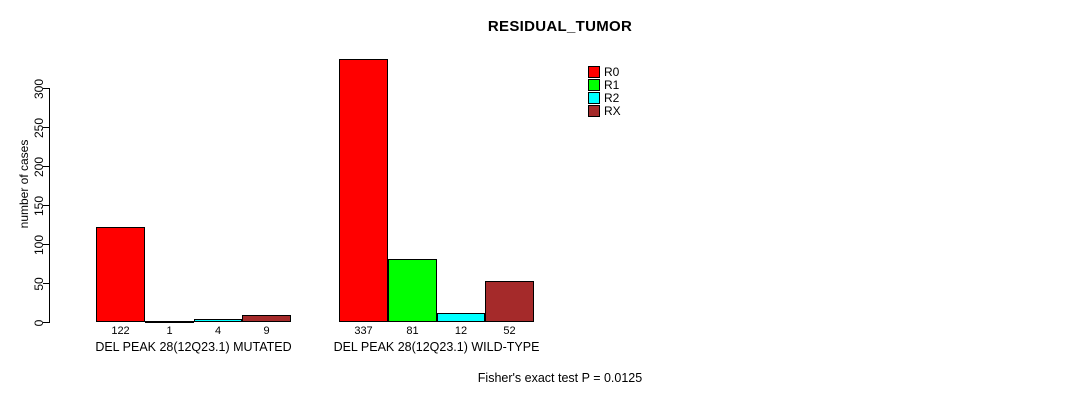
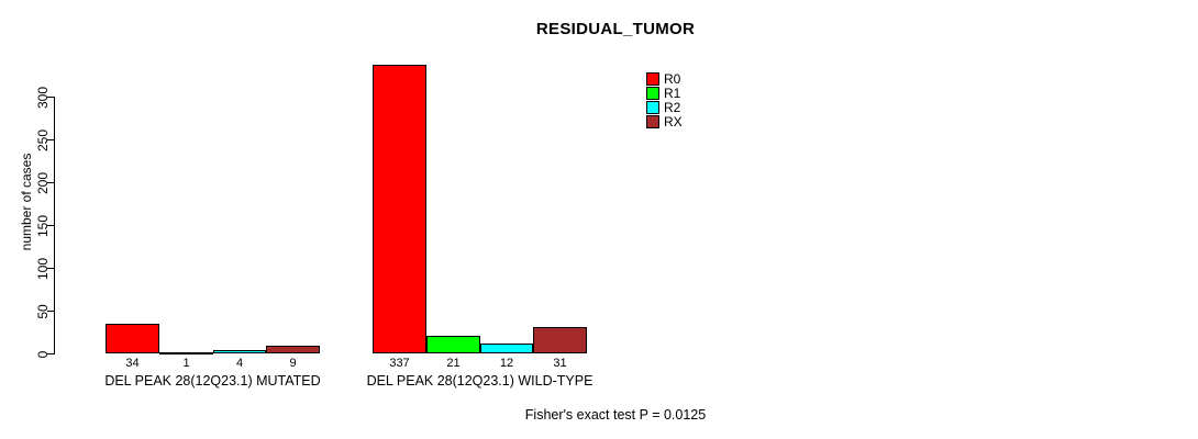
R0/DEL PEAK 28(12Q23.1) MUTATED: 122 -> 34
R1/DEL PEAK 28(12Q23.1) WILD-TYPE: 81 -> 21
RX/DEL PEAK 28(12Q23.1) WILD-TYPE: 52 -> 31
